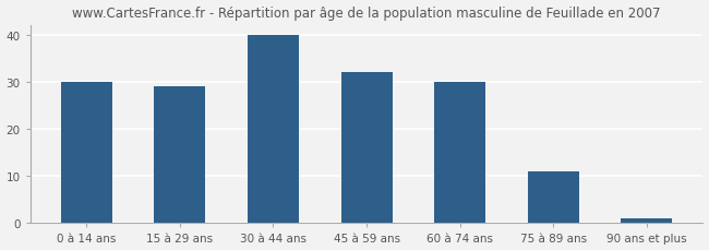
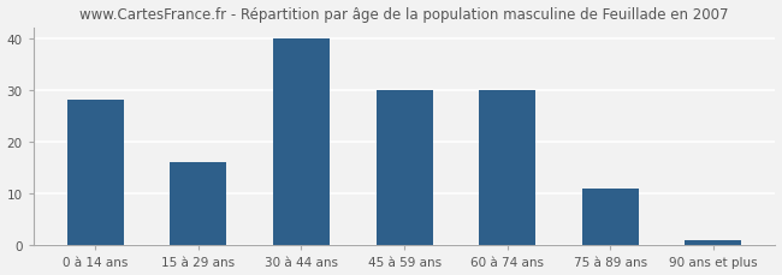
0 à 14 ans: 30 -> 28
15 à 29 ans: 29 -> 16
45 à 59 ans: 32 -> 30
